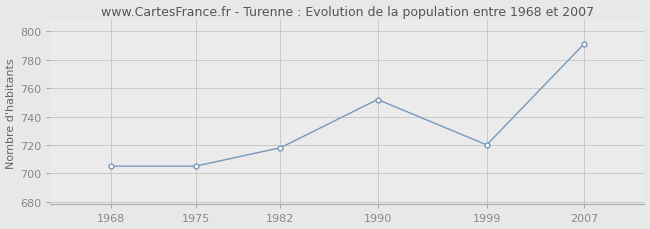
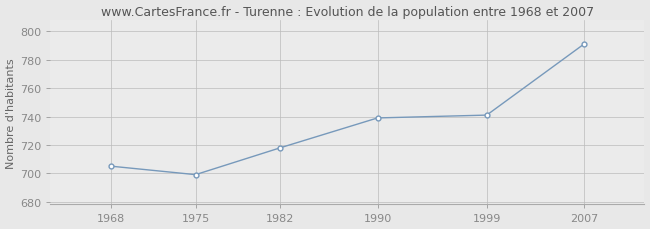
1975: 705 -> 699
1990: 752 -> 739
1999: 720 -> 741
